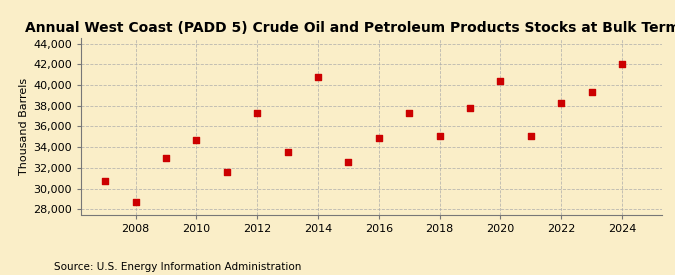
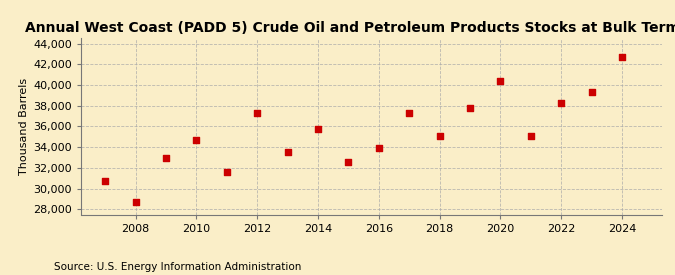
2014: 40,800 -> 35,800
2016: 34,900 -> 33,900
2024: 42,000 -> 42,700
